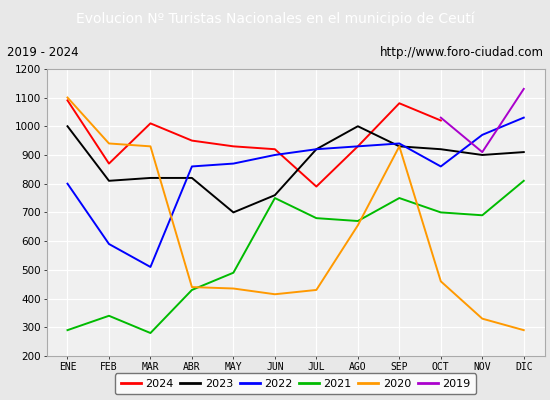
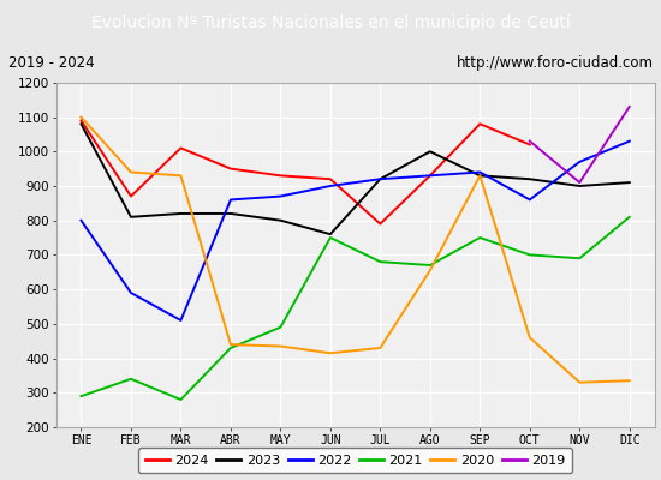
2023/ENE: 1000 -> 1080
2023/MAY: 700 -> 800
2020/DIC: 290 -> 335
